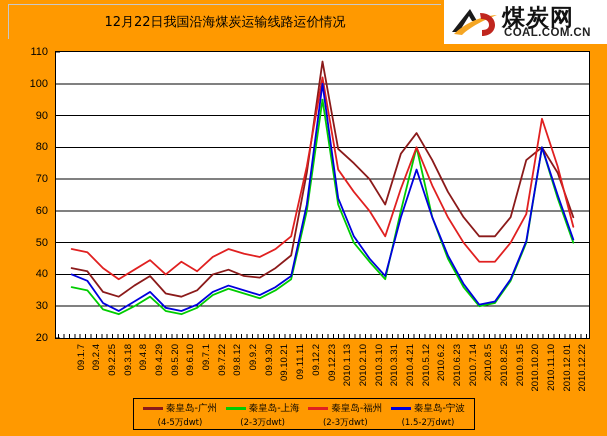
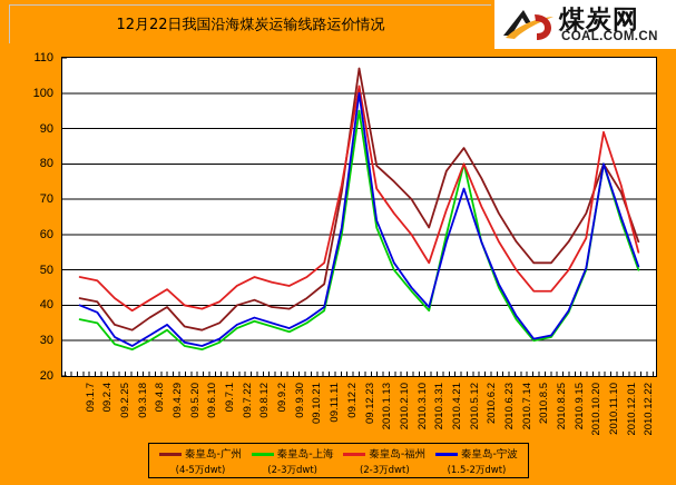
秦皇岛-福州/09.6.10: 44 -> 39
秦皇岛-广州/2010.10.20: 76 -> 66
